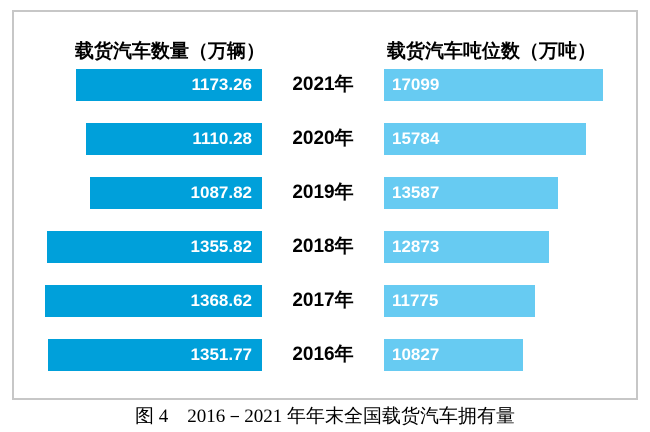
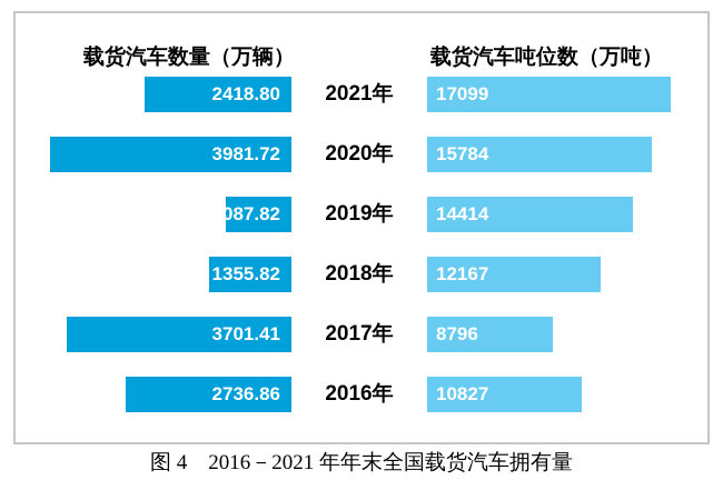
载货汽车数量（万辆）/2021年: 1173.26 -> 2418.80
载货汽车数量（万辆）/2020年: 1110.28 -> 3981.72
载货汽车吨位数（万吨）/2019年: 13587 -> 14414
载货汽车吨位数（万吨）/2018年: 12873 -> 12167
载货汽车数量（万辆）/2017年: 1368.62 -> 3701.41
载货汽车吨位数（万吨）/2017年: 11775 -> 8796
载货汽车数量（万辆）/2016年: 1351.77 -> 2736.86
